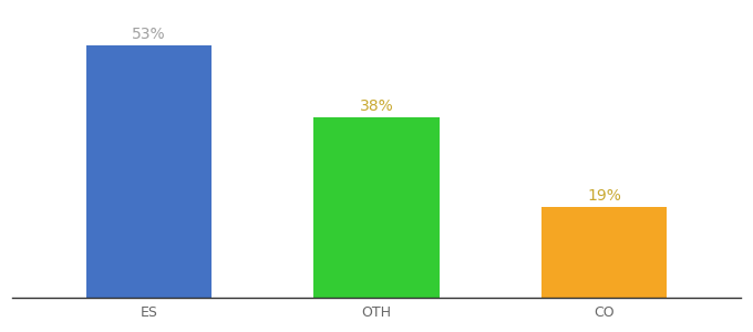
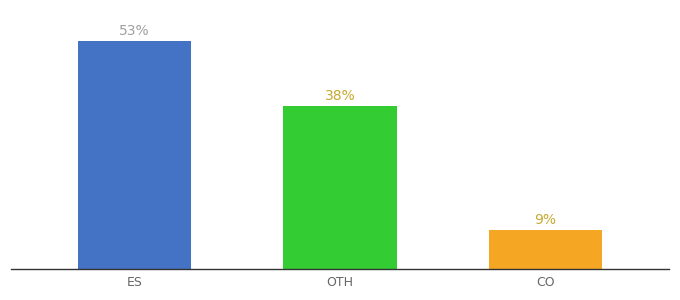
CO: 19% -> 9%
